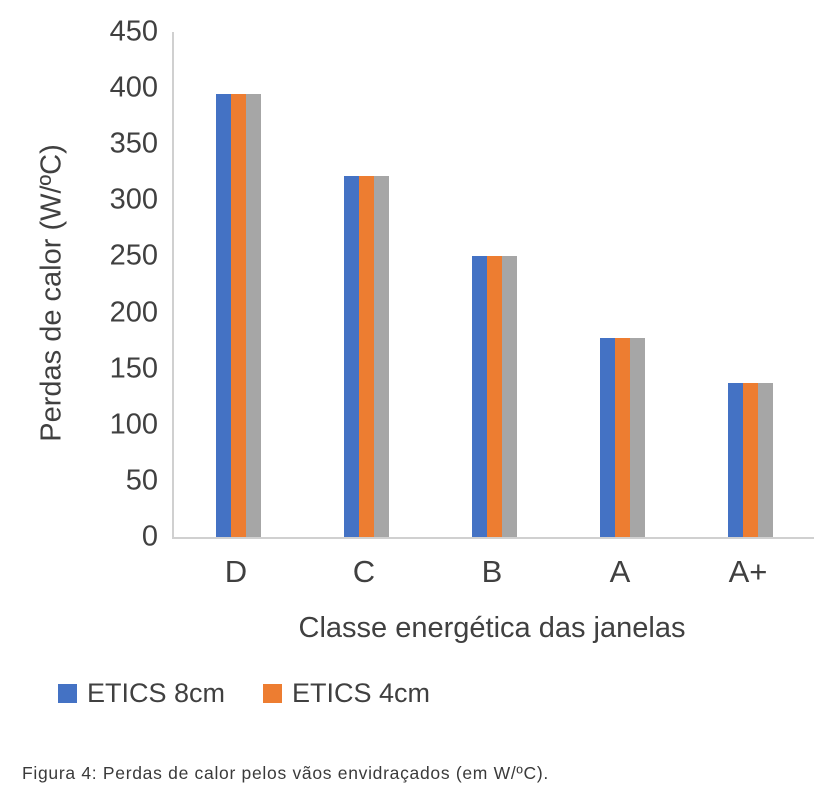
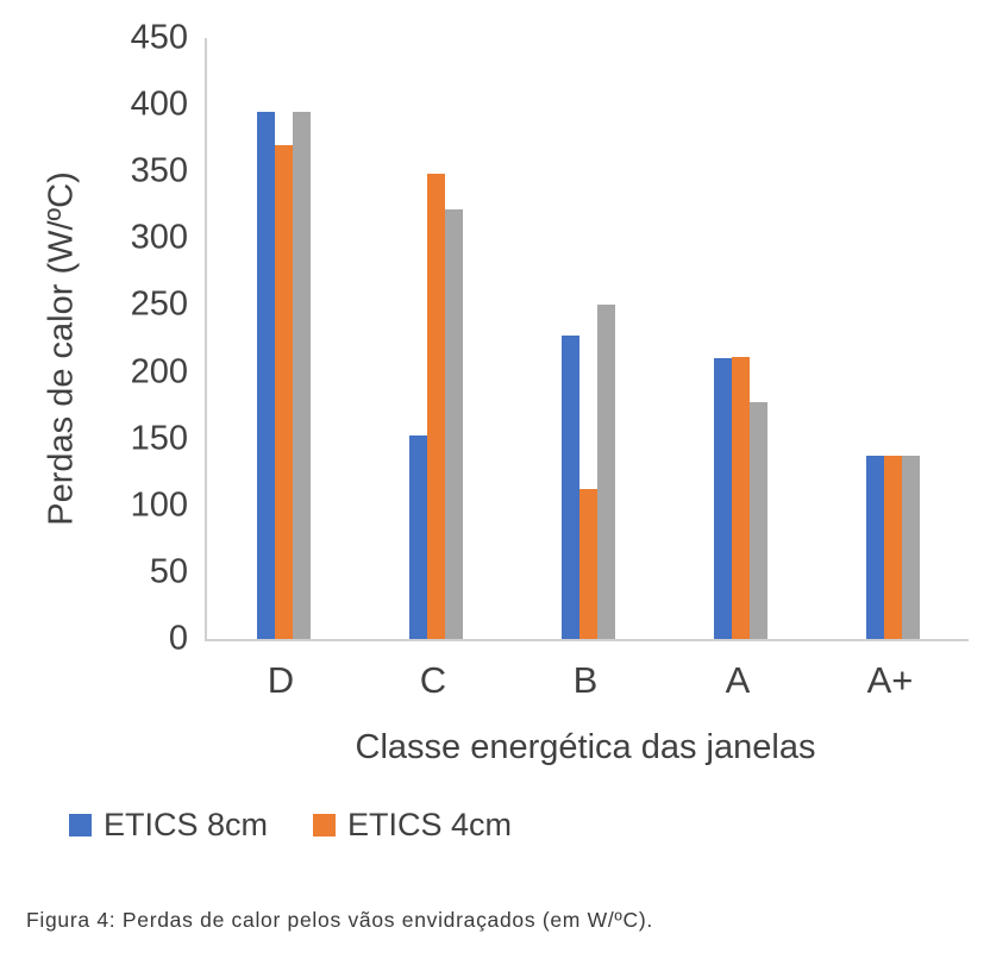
ETICS 4cm/D: 395 -> 370
ETICS 8cm/C: 322 -> 152
ETICS 4cm/C: 322 -> 348
ETICS 8cm/B: 250 -> 227
ETICS 4cm/B: 250 -> 112
ETICS 8cm/A: 177 -> 210
ETICS 4cm/A: 177 -> 211
